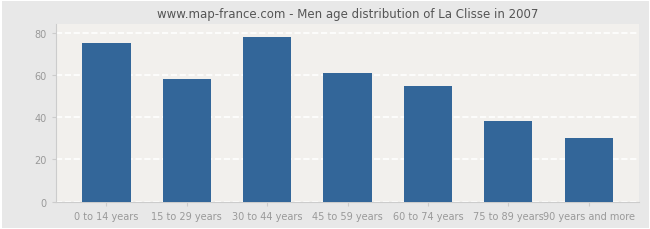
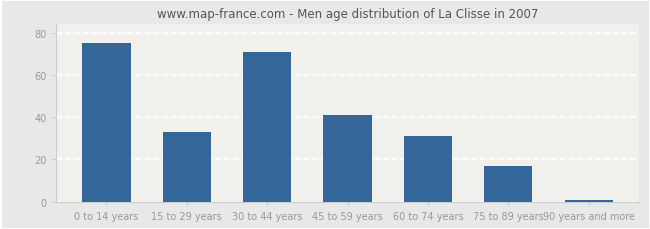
15 to 29 years: 58 -> 33
30 to 44 years: 78 -> 71
45 to 59 years: 61 -> 41
60 to 74 years: 55 -> 31
75 to 89 years: 38 -> 17
90 years and more: 30 -> 1
